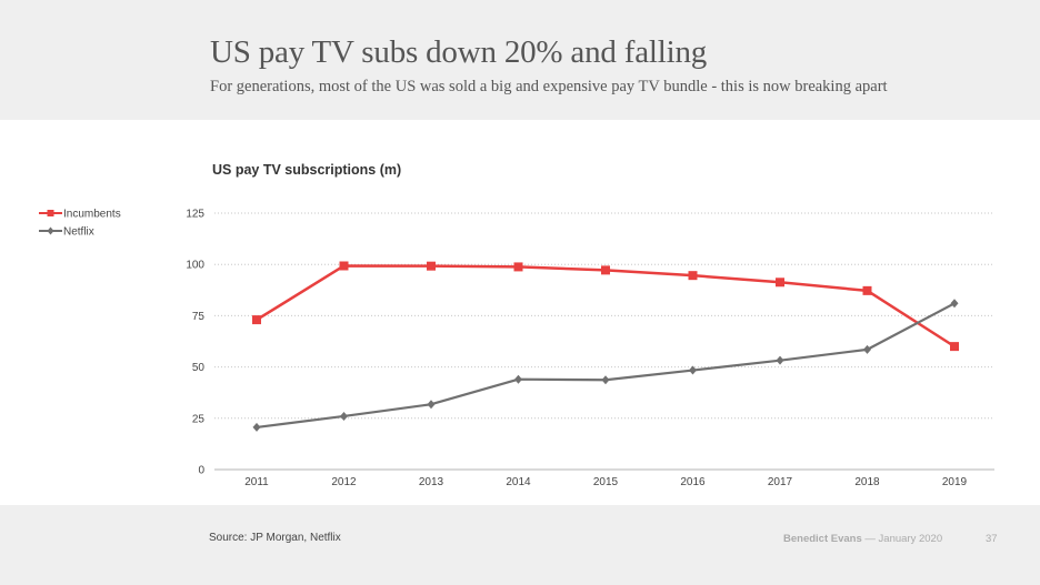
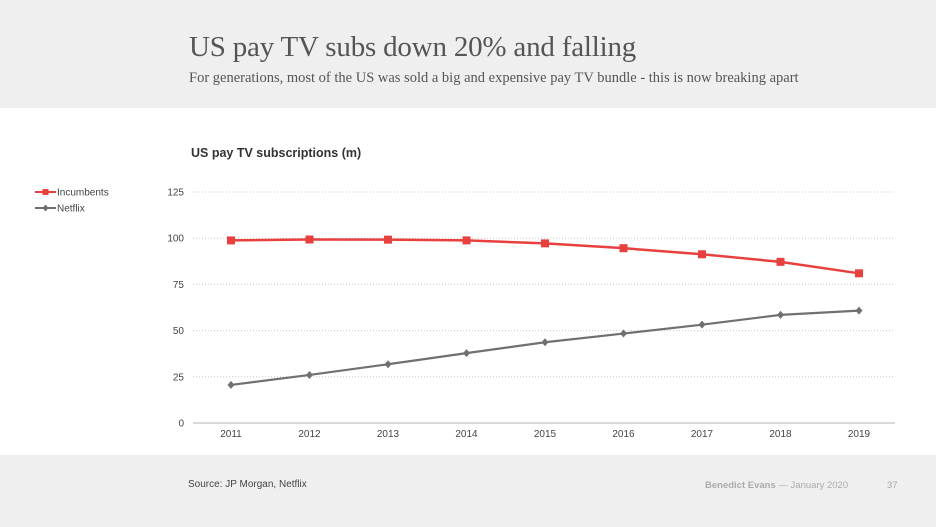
Incumbents/2011: 73 -> 99
Netflix/2014: 44 -> 38
Incumbents/2019: 60 -> 81
Netflix/2019: 81 -> 61
